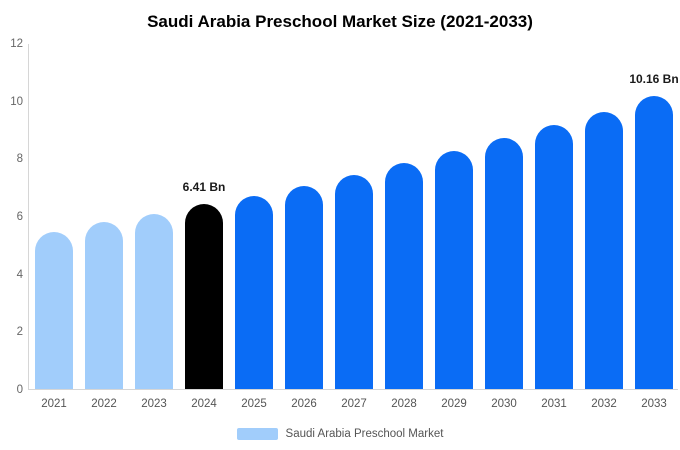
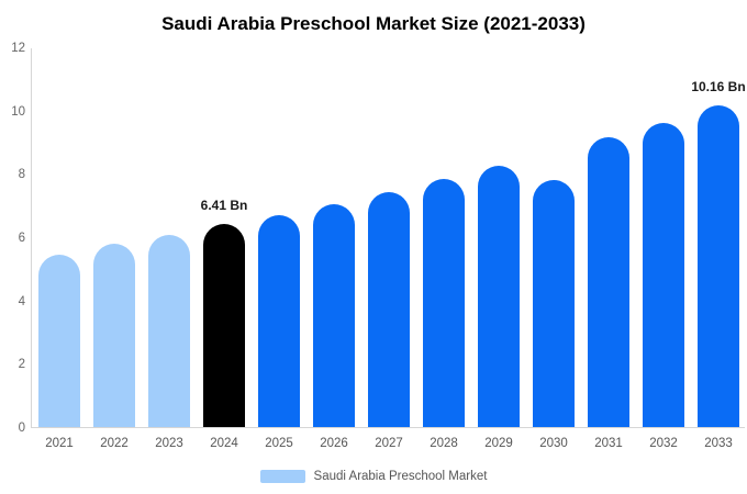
2030: 8.7 -> 7.8
